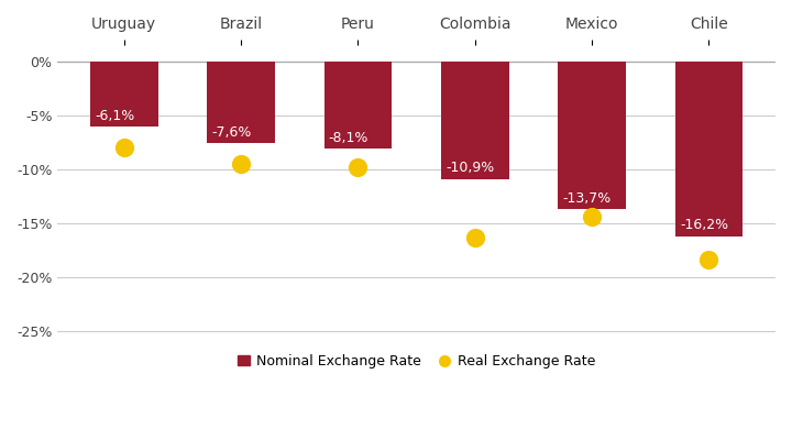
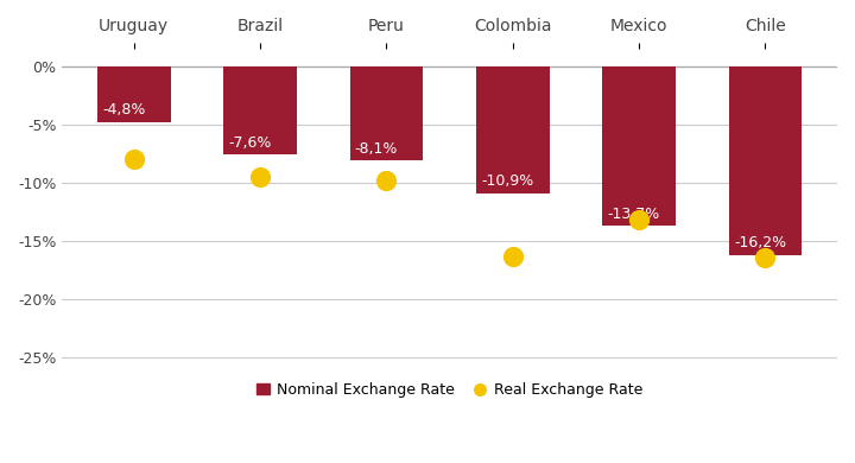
Nominal Exchange Rate/Uruguay: -6,1% -> -4,8%
Real Exchange Rate/Mexico: -14.4% -> -13.2%
Real Exchange Rate/Chile: -18.4% -> -16.4%
